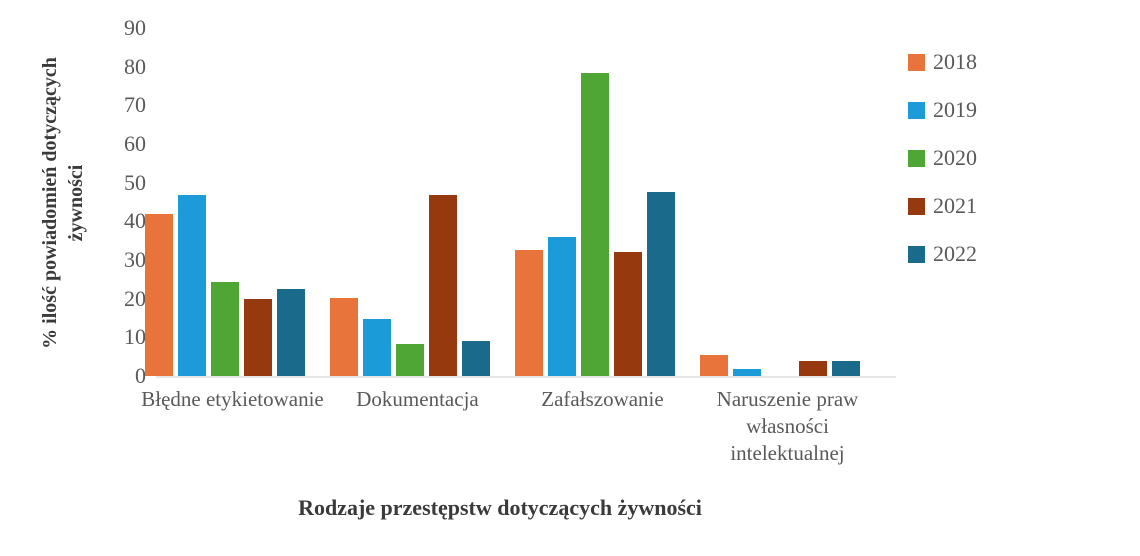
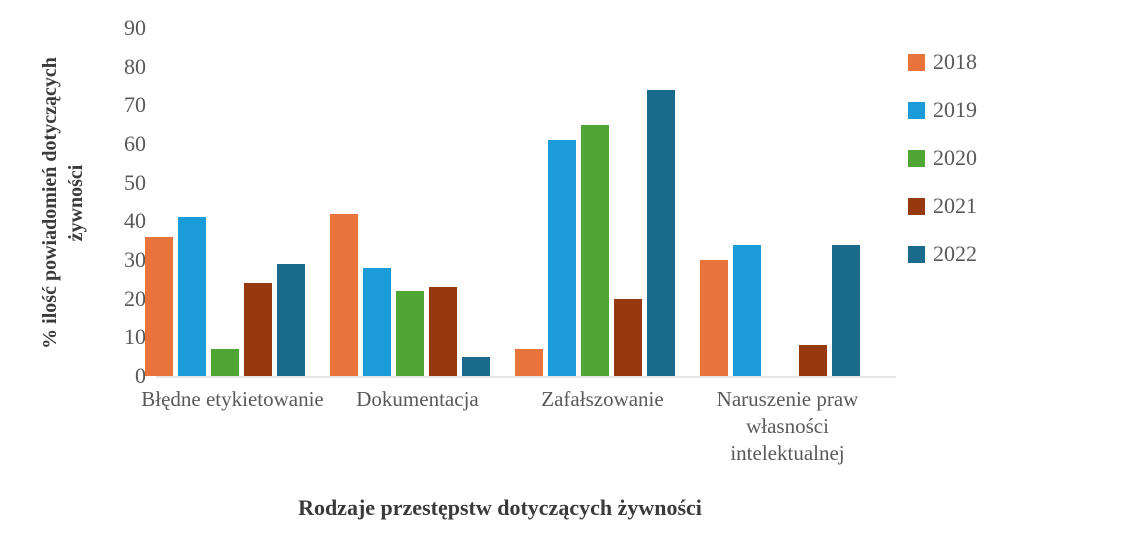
2018/Błędne etykietowanie: 42 -> 36
2019/Błędne etykietowanie: 47 -> 41
2020/Błędne etykietowanie: 24 -> 7
2021/Błędne etykietowanie: 20 -> 24
2022/Błędne etykietowanie: 22 -> 29
2018/Dokumentacja: 20 -> 42
2019/Dokumentacja: 15 -> 28
2020/Dokumentacja: 8 -> 22
2021/Dokumentacja: 47 -> 23
2022/Dokumentacja: 9 -> 5
2018/Zafałszowanie: 32 -> 7
2019/Zafałszowanie: 36 -> 61
2020/Zafałszowanie: 78 -> 65
2021/Zafałszowanie: 32 -> 20
2022/Zafałszowanie: 48 -> 74
2018/Naruszenie praw własności intelektualnej: 5 -> 30
2019/Naruszenie praw własności intelektualnej: 2 -> 34
2021/Naruszenie praw własności intelektualnej: 4 -> 8
2022/Naruszenie praw własności intelektualnej: 4 -> 34
